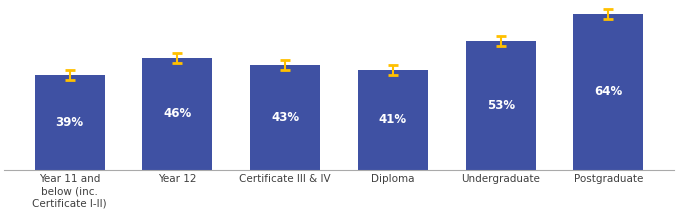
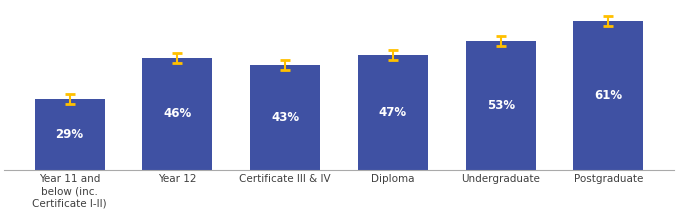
Year 11 and below (inc. Certificate I-II): 39% -> 29%
Diploma: 41% -> 47%
Postgraduate: 64% -> 61%
